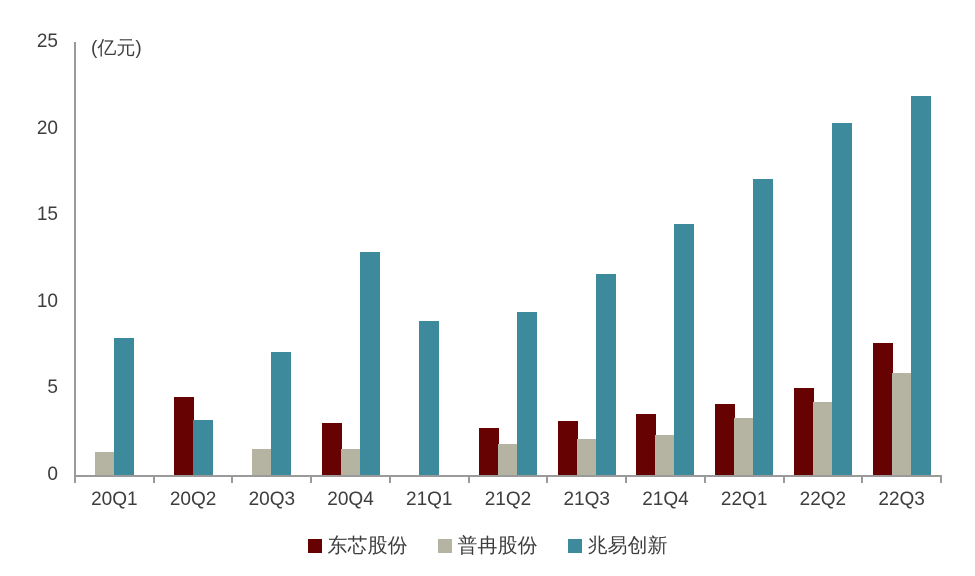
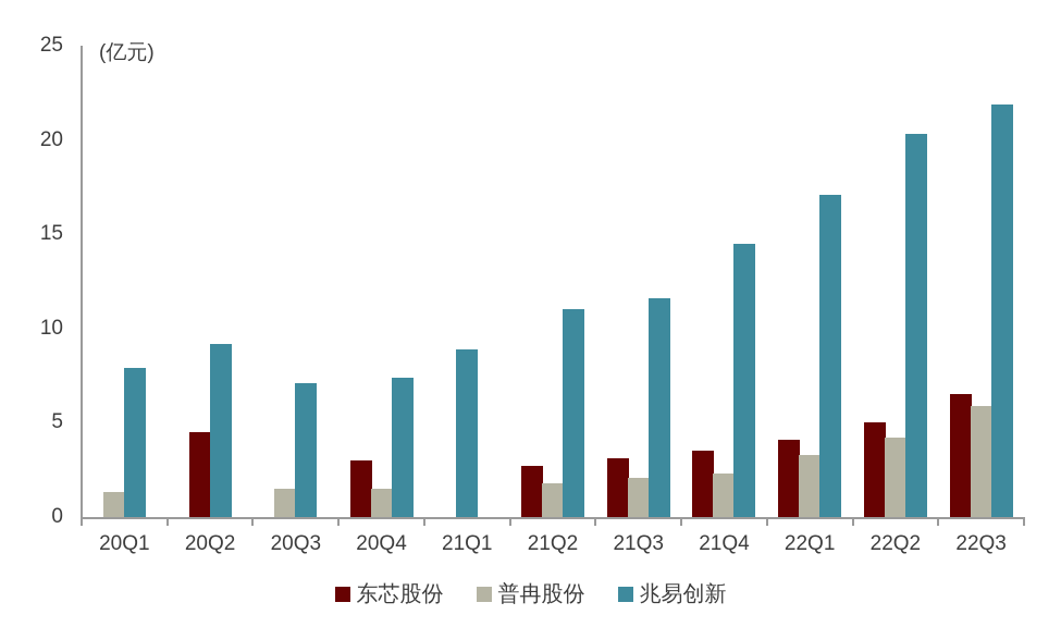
兆易创新/20Q2: 3.2 -> 9.2
兆易创新/20Q4: 12.9 -> 7.4
兆易创新/21Q2: 9.4 -> 11.0
东芯股份/22Q3: 7.6 -> 6.5
